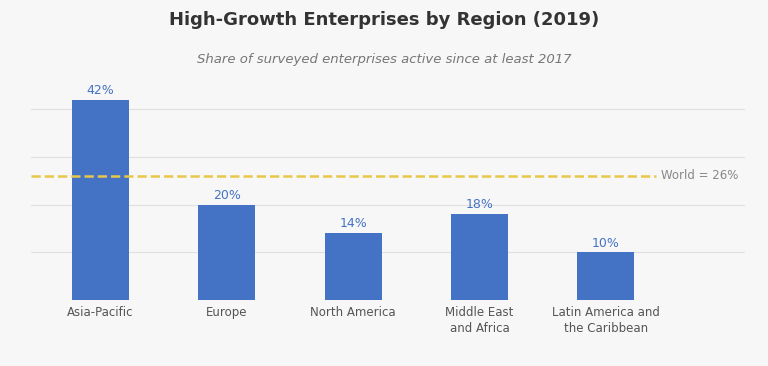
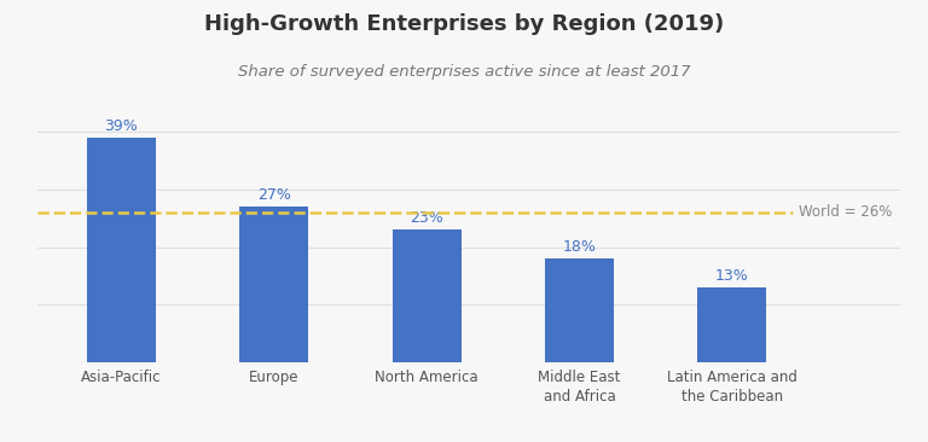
Asia-Pacific: 42% -> 39%
Europe: 20% -> 27%
North America: 14% -> 23%
Latin America and the Caribbean: 10% -> 13%
